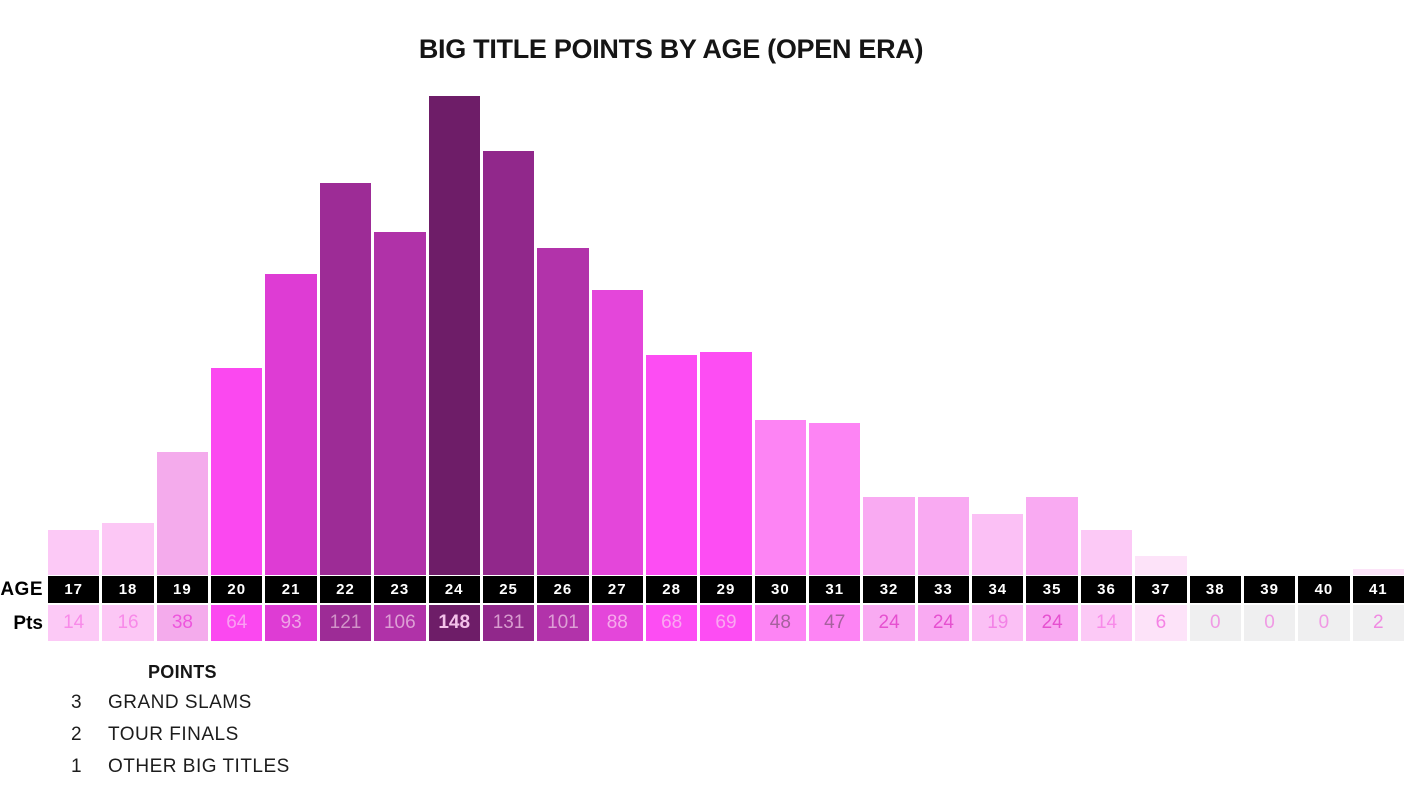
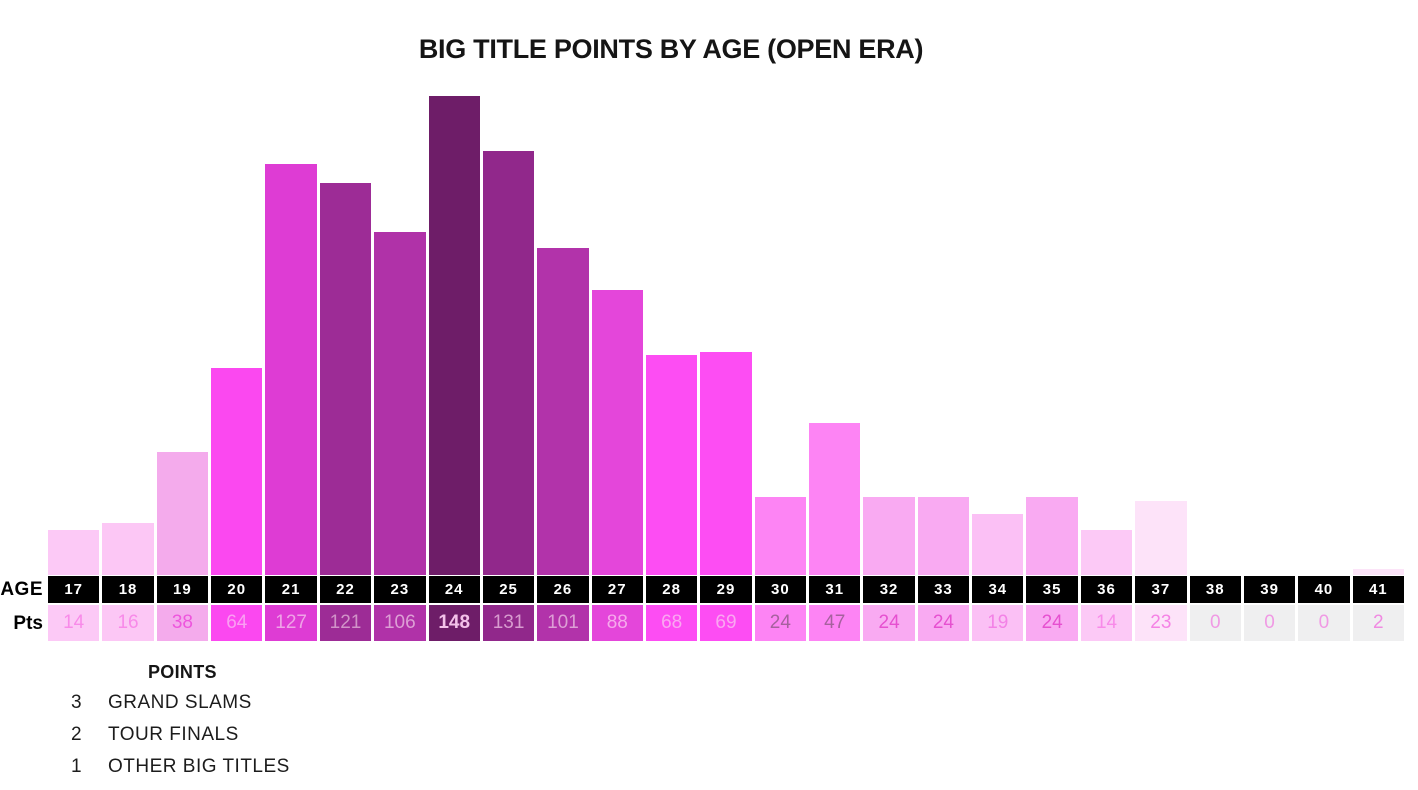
21: 93 -> 127
30: 48 -> 24
37: 6 -> 23
